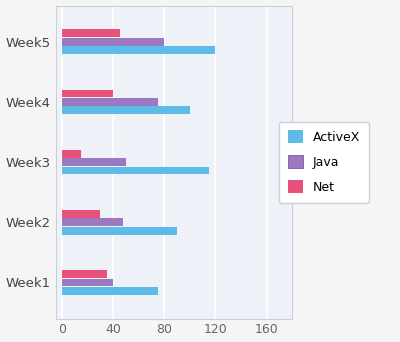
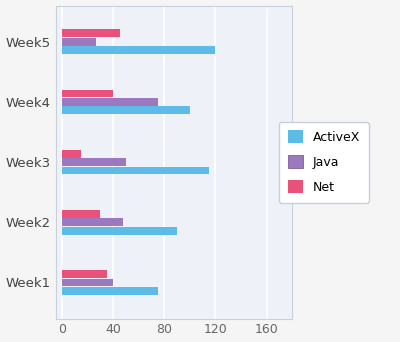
Java/Week5: 80 -> 27
